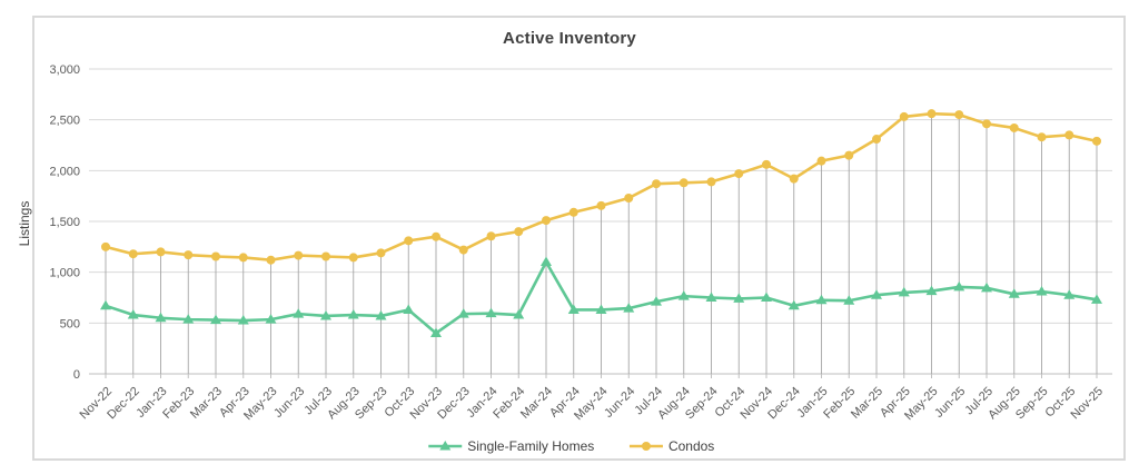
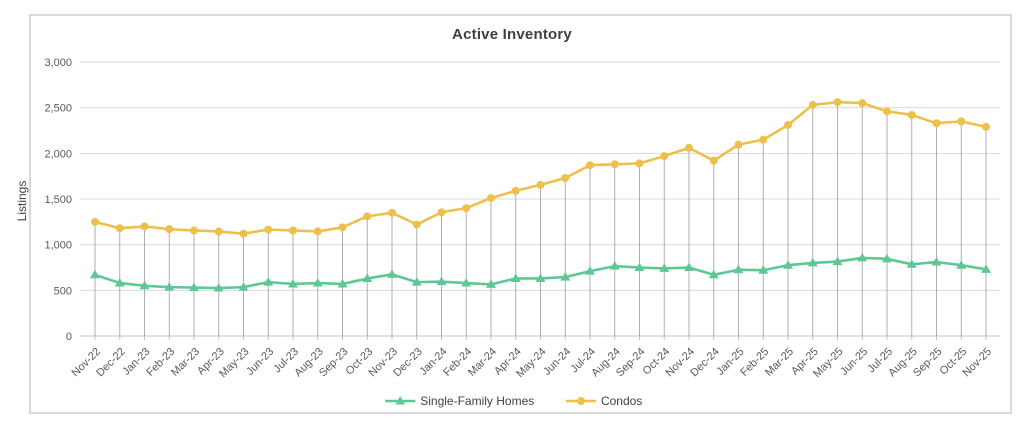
Single-Family Homes/Nov-23: 400 -> 700
Single-Family Homes/Mar-24: 1100 -> 600
